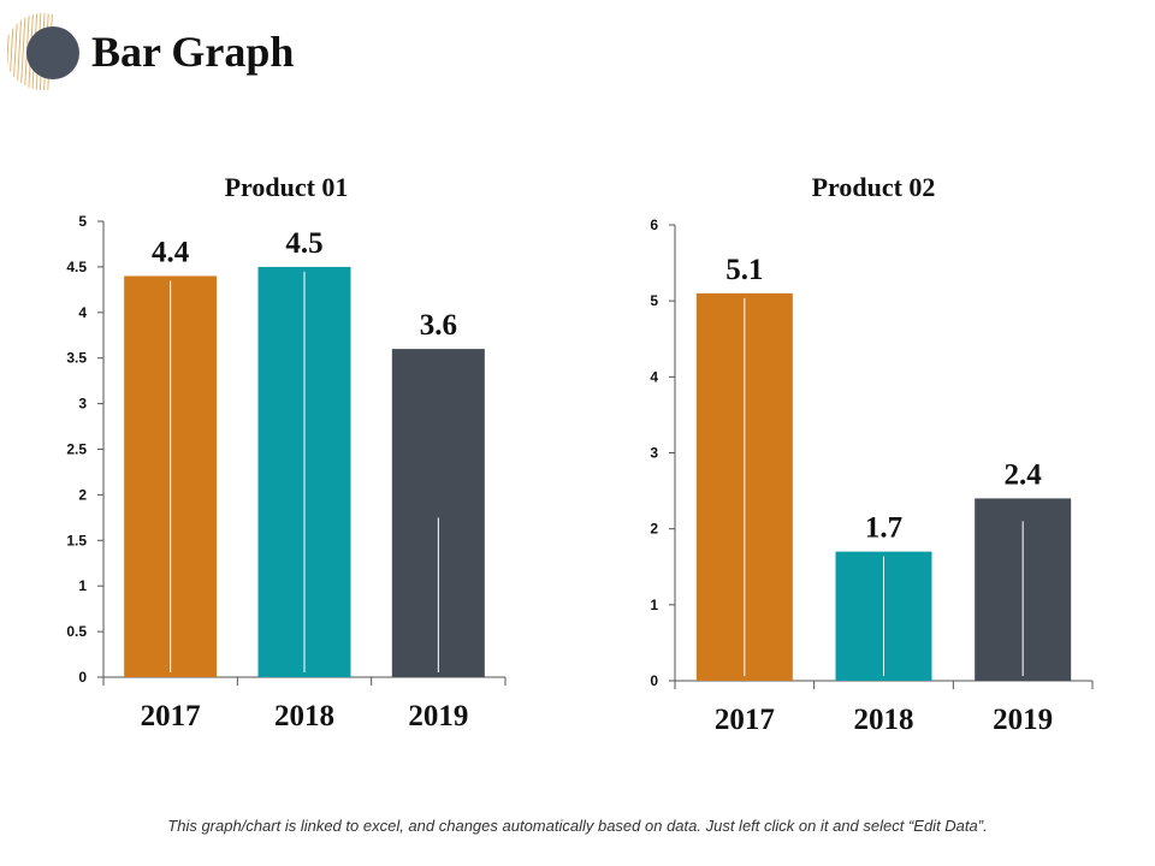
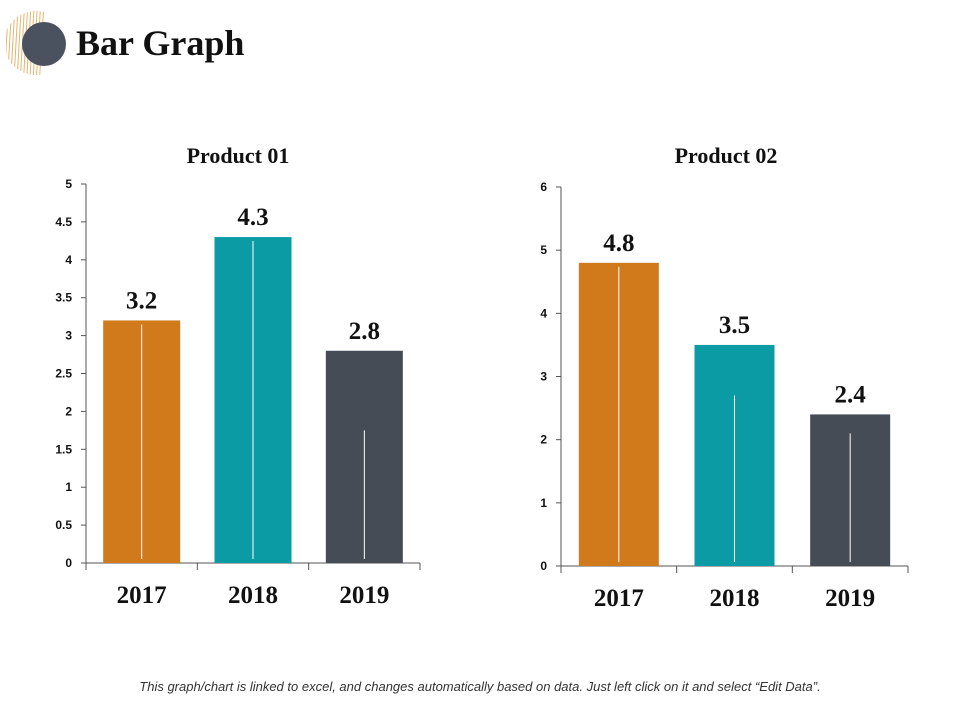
Product 01/2017: 4.4 -> 3.2
Product 01/2018: 4.5 -> 4.3
Product 01/2019: 3.6 -> 2.8
Product 02/2017: 5.1 -> 4.8
Product 02/2018: 1.7 -> 3.5
